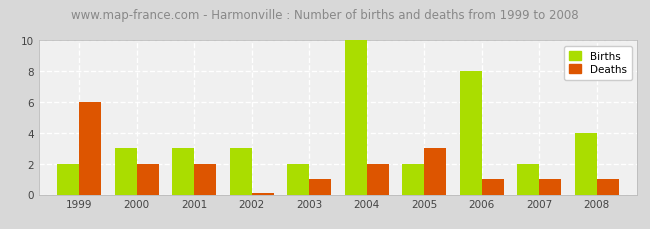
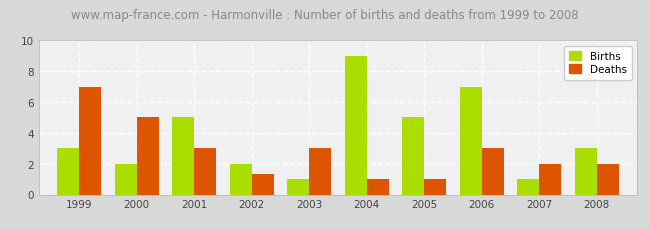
Births/1999: 2 -> 3
Deaths/1999: 6.0 -> 7.0
Births/2000: 3 -> 2
Deaths/2000: 2.0 -> 5.0
Births/2001: 3 -> 5
Deaths/2001: 2.0 -> 3.0
Births/2002: 3 -> 2
Deaths/2002: 0.1 -> 1.3
Births/2003: 2 -> 1
Deaths/2003: 1.0 -> 3.0
Births/2004: 10 -> 9
Deaths/2004: 2.0 -> 1.0
Births/2005: 2 -> 5
Deaths/2005: 3.0 -> 1.0
Births/2006: 8 -> 7
Deaths/2006: 1.0 -> 3.0
Births/2007: 2 -> 1
Deaths/2007: 1.0 -> 2.0
Births/2008: 4 -> 3
Deaths/2008: 1.0 -> 2.0
